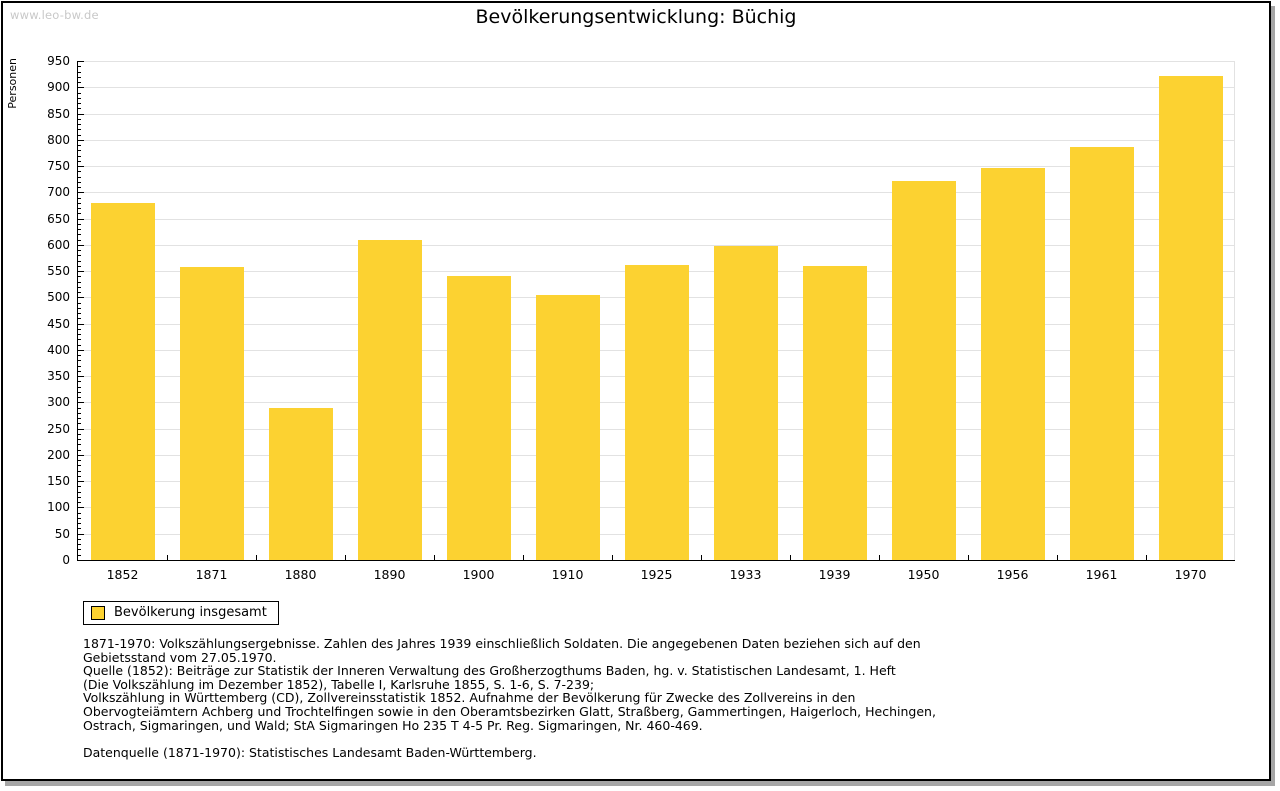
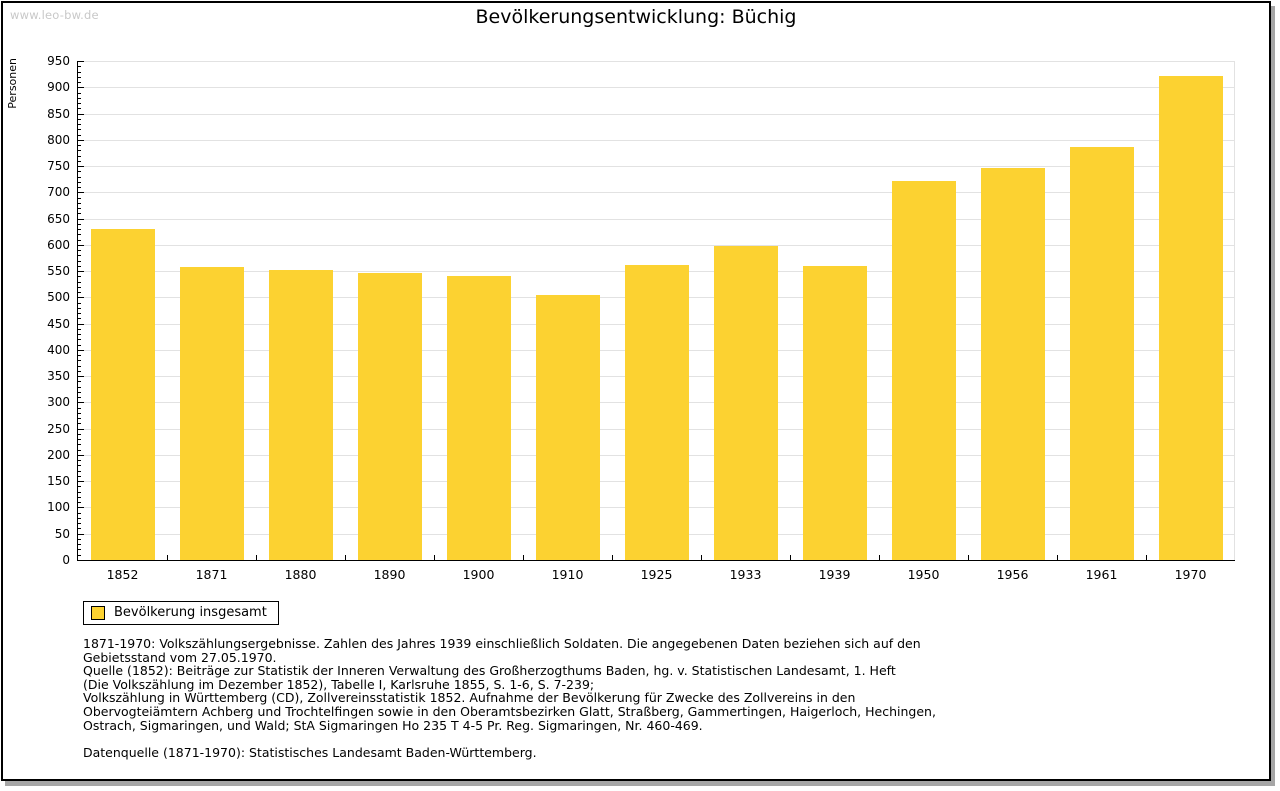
1852: 680 -> 630
1880: 290 -> 550
1890: 610 -> 550
